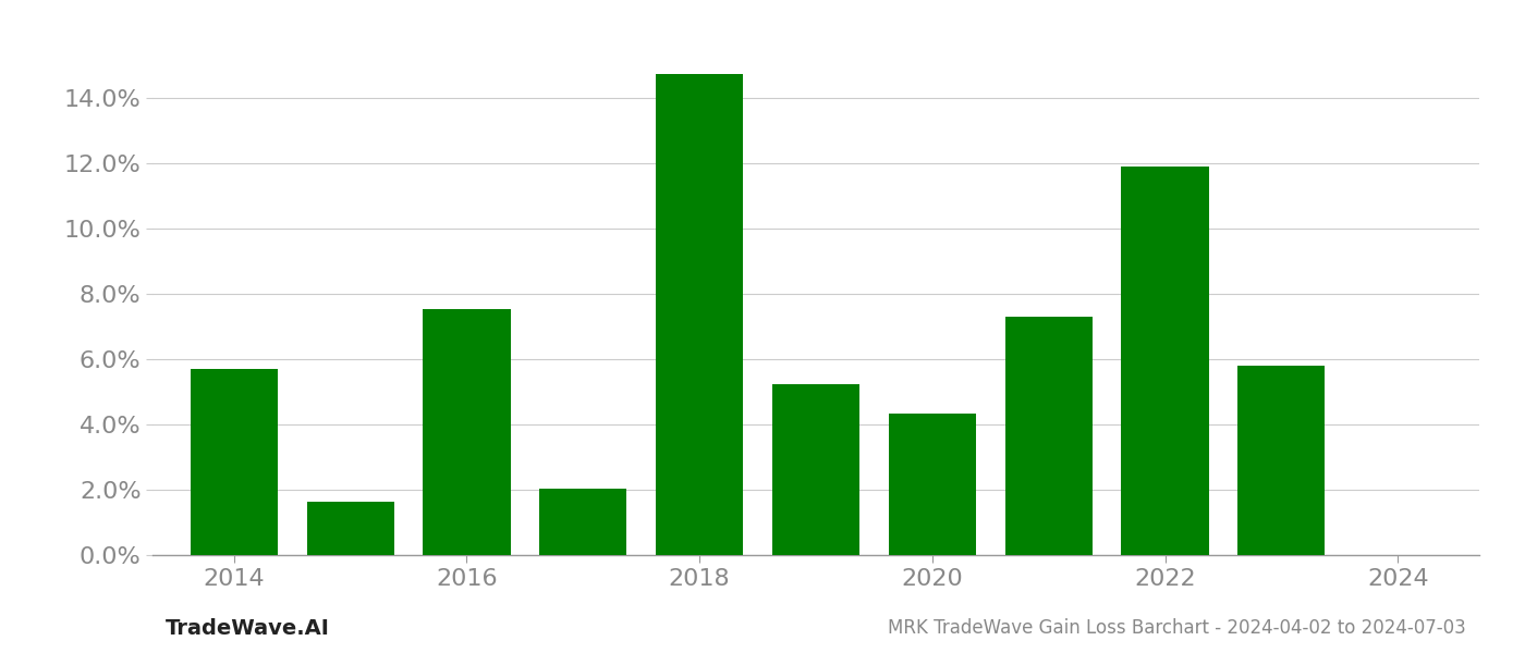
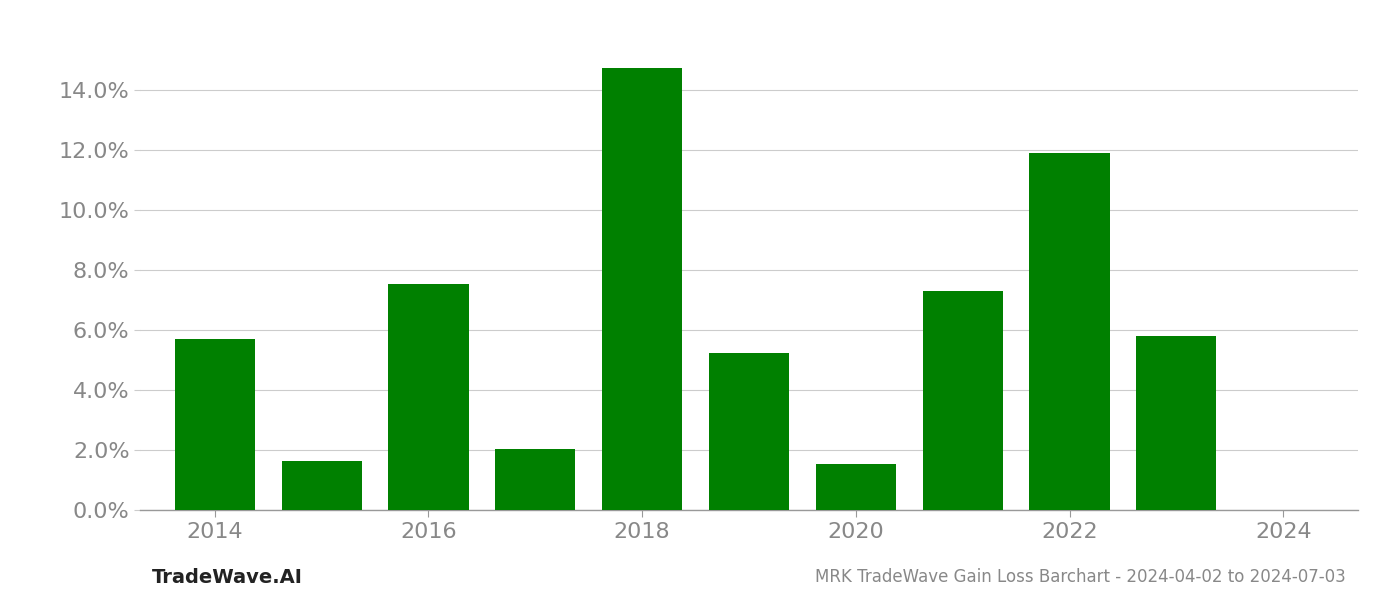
2020: 4.35% -> 1.55%
